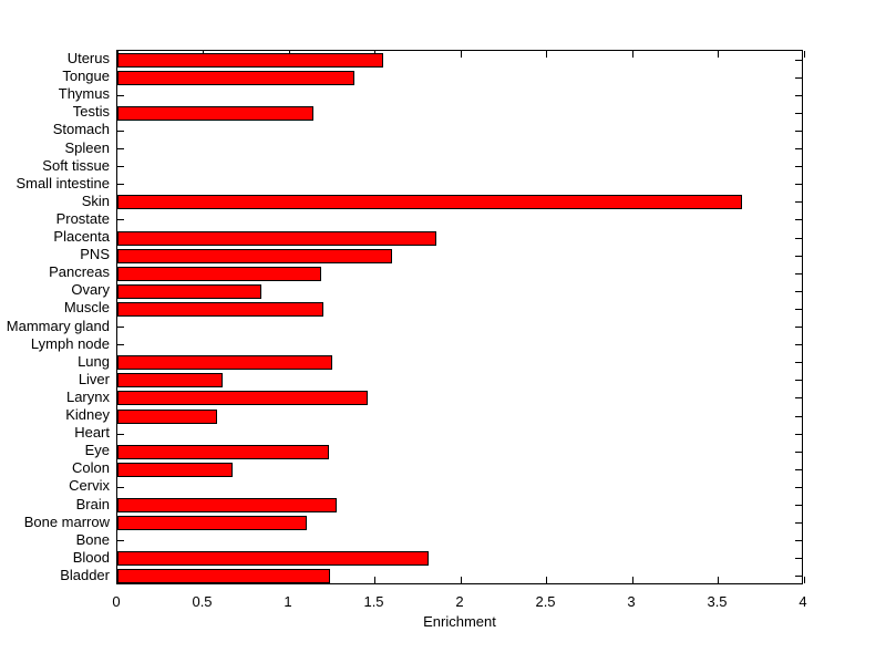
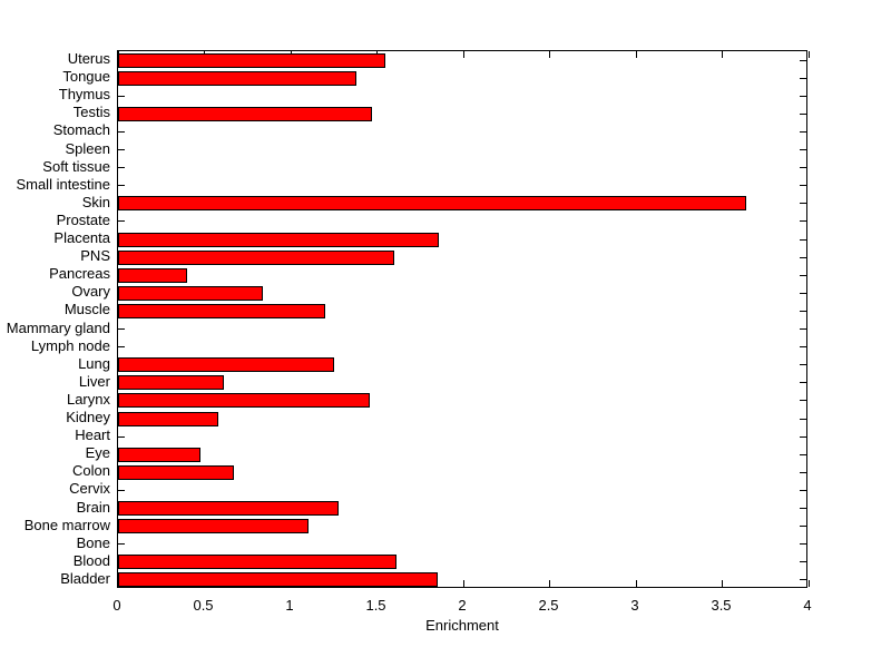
Testis: 1.14 -> 1.47
Pancreas: 1.19 -> 0.40
Eye: 1.23 -> 0.48
Blood: 1.81 -> 1.61
Bladder: 1.24 -> 1.85
